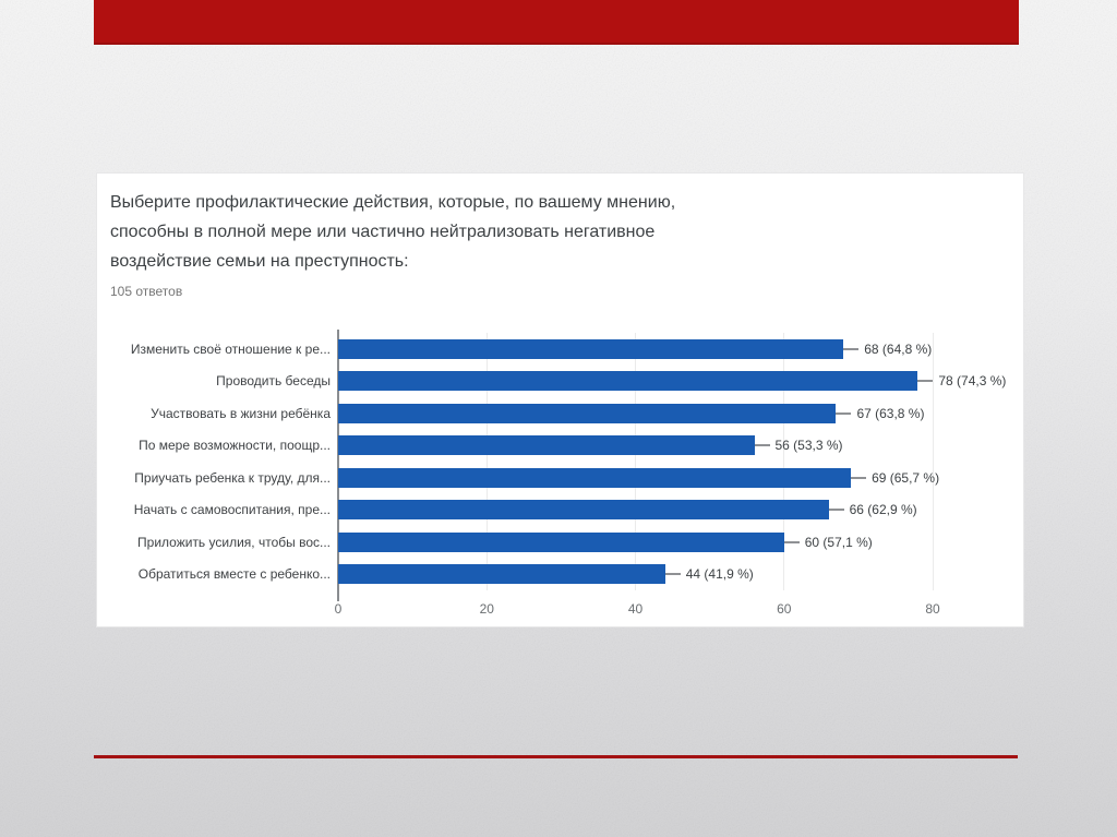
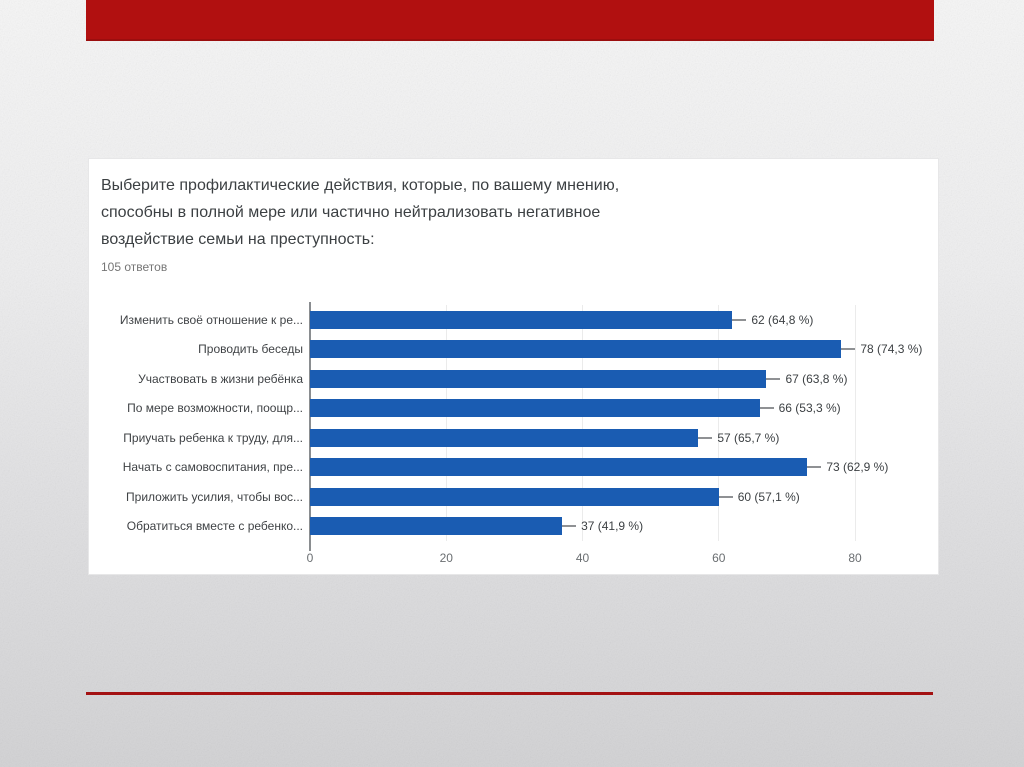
Изменить своё отношение к ре...: 68 -> 62
По мере возможности, поощр...: 56 -> 66
Приучать ребенка к труду, для...: 69 -> 57
Начать с самовоспитания, пре...: 66 -> 73
Обратиться вместе с ребенко...: 44 -> 37
